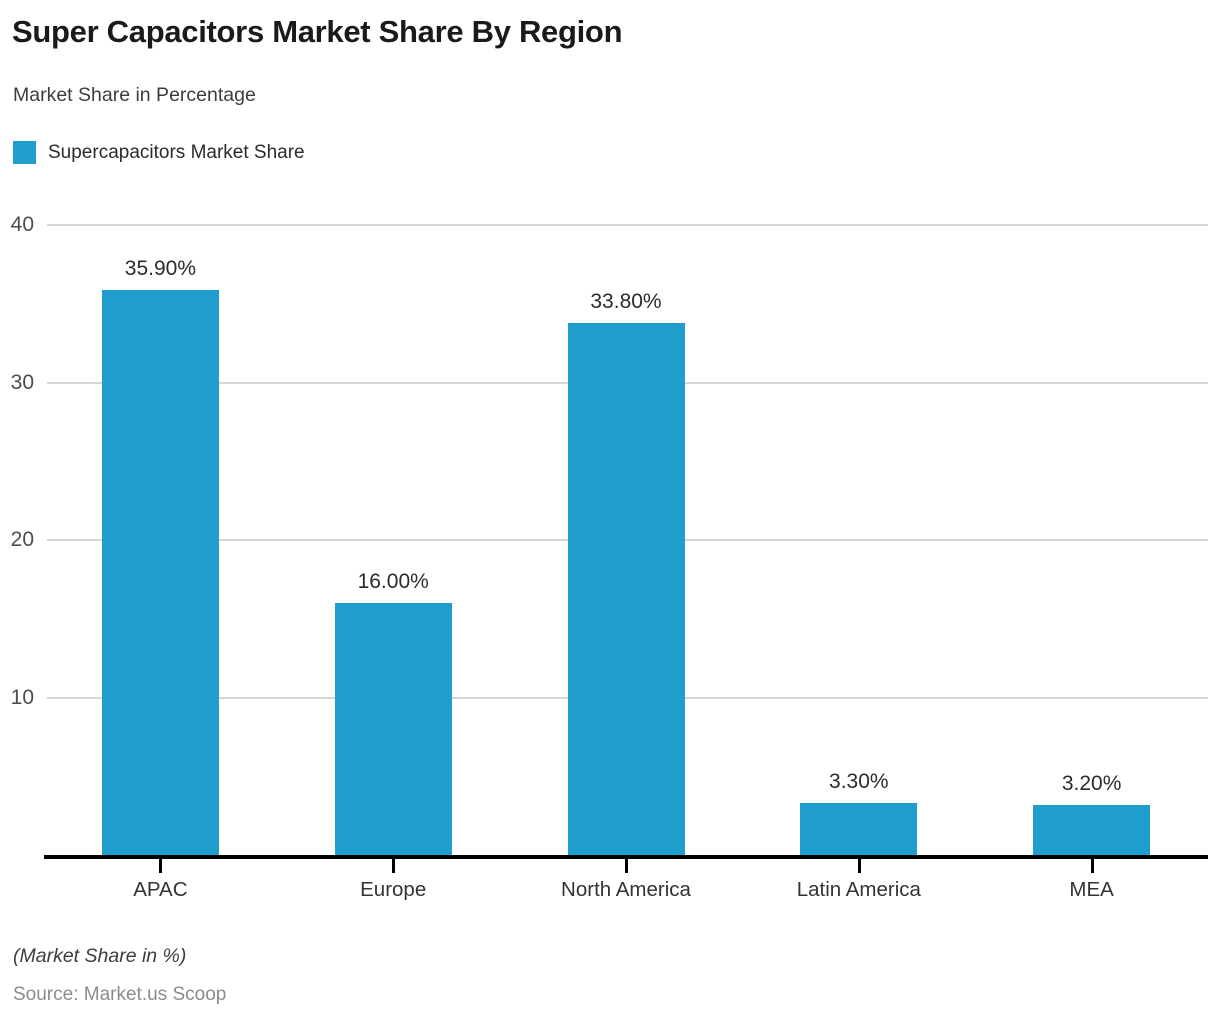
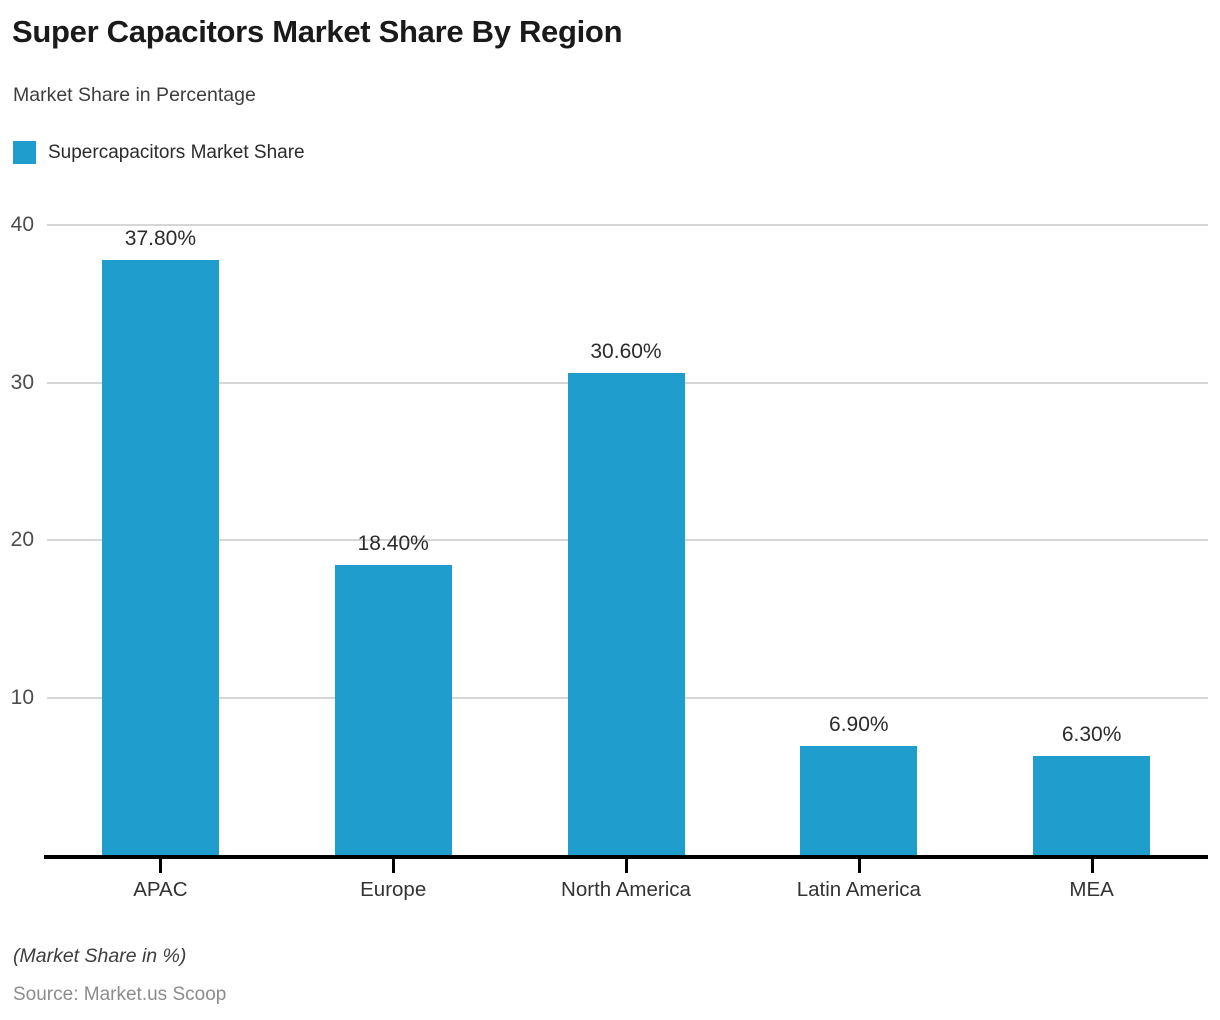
APAC: 35.90% -> 37.80%
Europe: 16.00% -> 18.40%
North America: 33.80% -> 30.60%
Latin America: 3.30% -> 6.90%
MEA: 3.20% -> 6.30%
